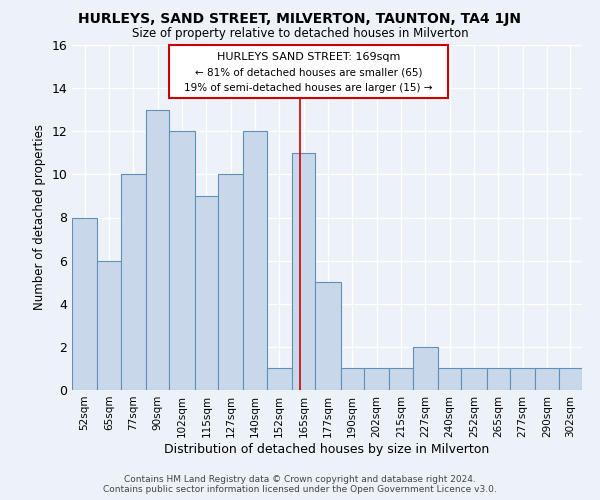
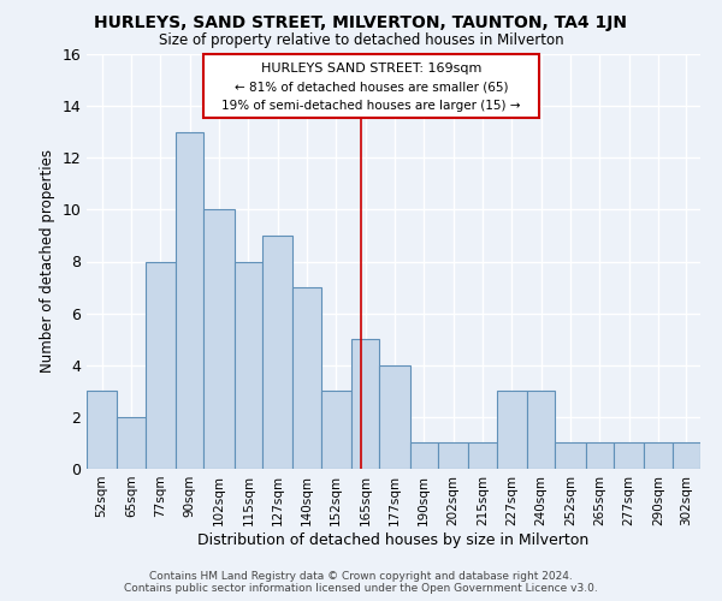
52sqm: 8 -> 3
65sqm: 6 -> 2
77sqm: 10 -> 8
102sqm: 12 -> 10
115sqm: 9 -> 8
127sqm: 10 -> 9
140sqm: 12 -> 7
152sqm: 1 -> 3
165sqm: 11 -> 5
177sqm: 5 -> 4
227sqm: 2 -> 3
240sqm: 1 -> 3
